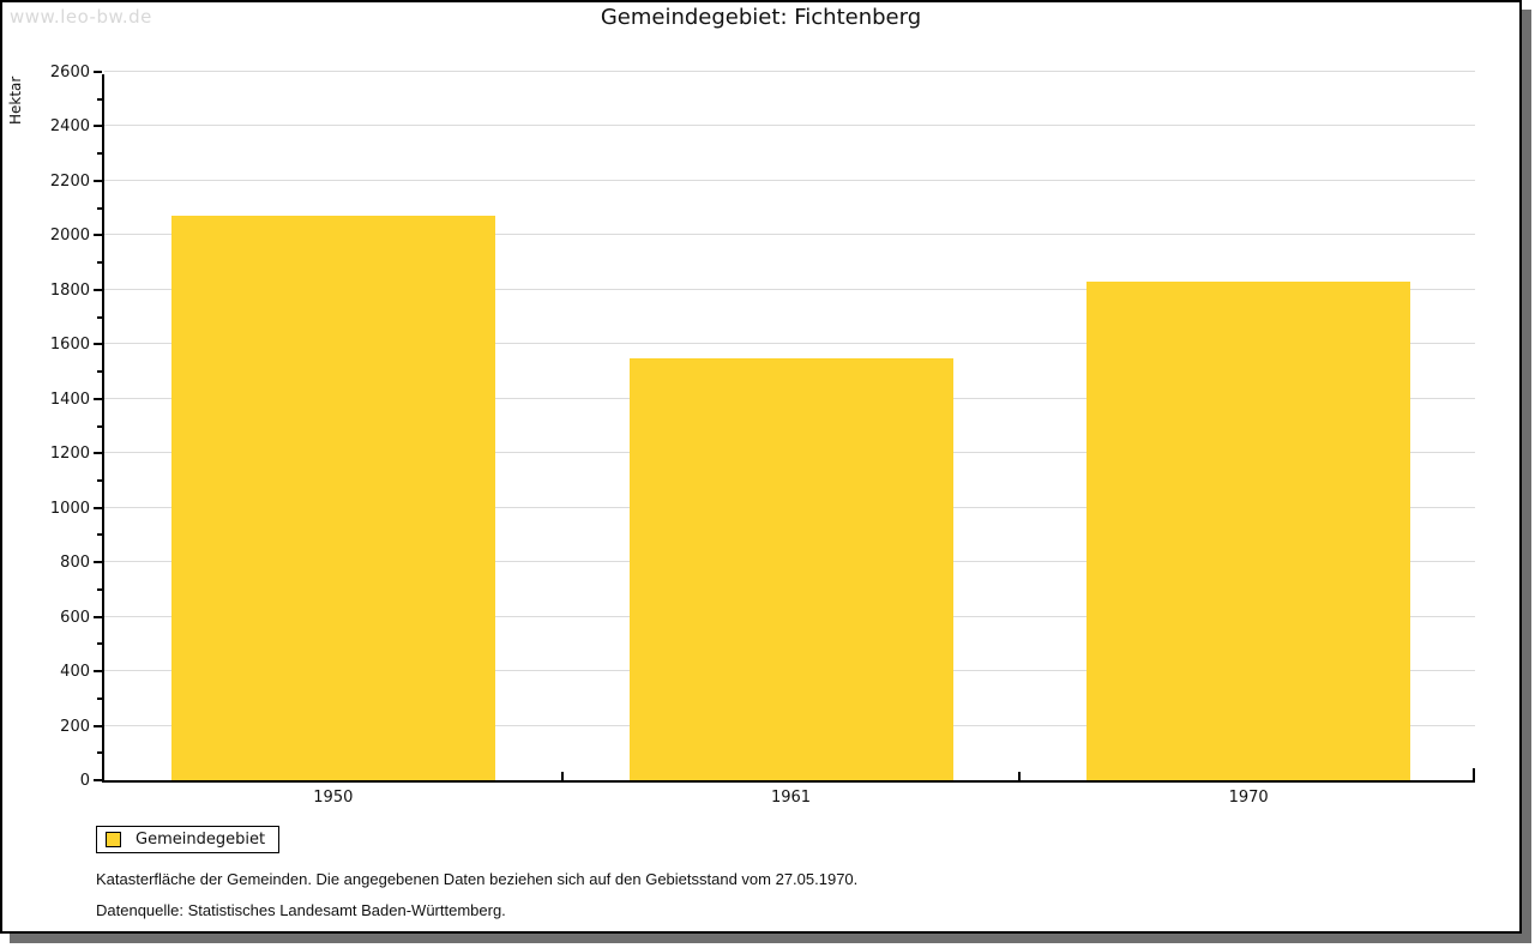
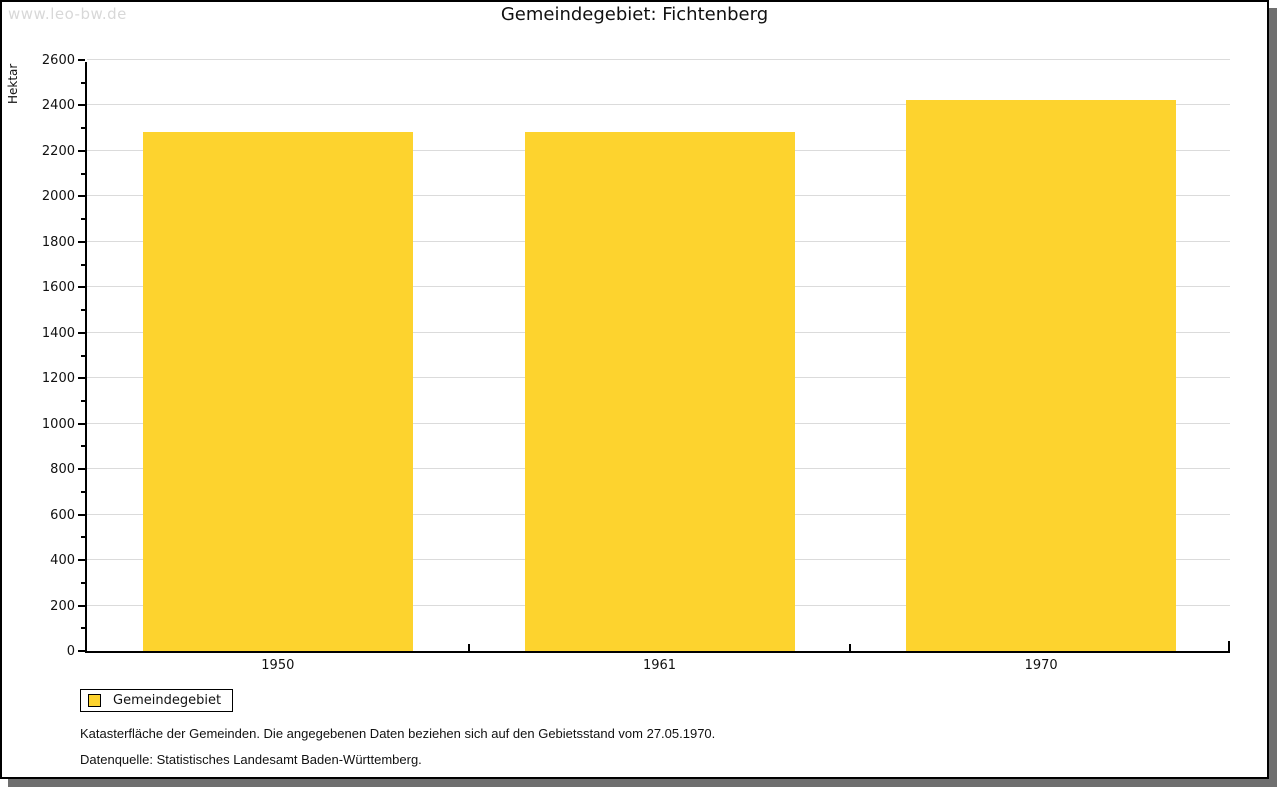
1950: 2070 -> 2280
1961: 1550 -> 2280
1970: 1830 -> 2420
